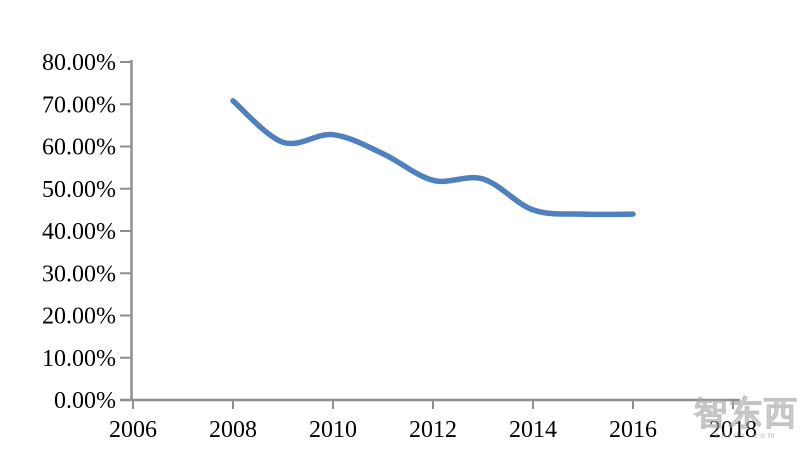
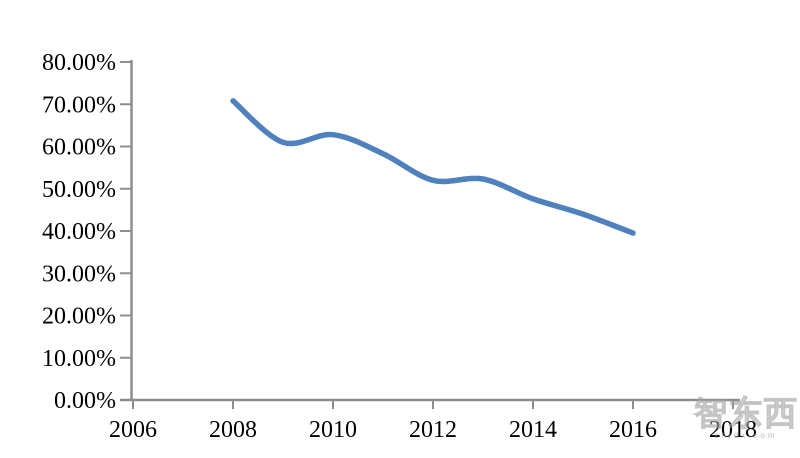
2014: 45% -> 48%
2016: 44% -> 40%
